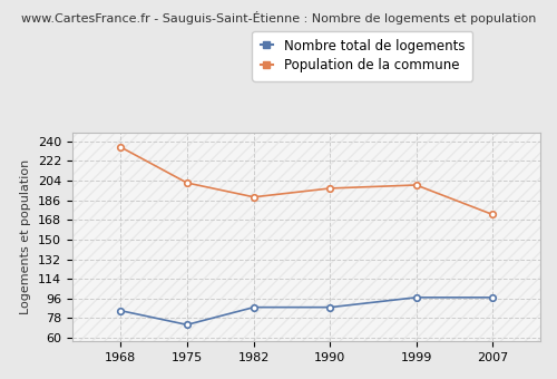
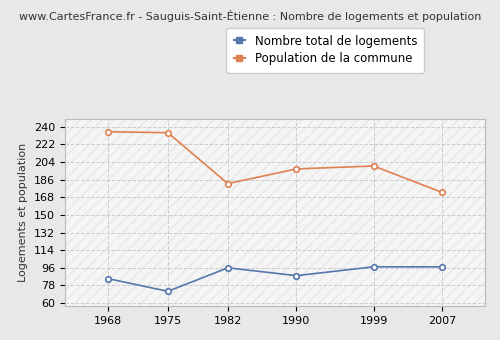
Population de la commune/1975: 202 -> 234
Nombre total de logements/1982: 88 -> 96
Population de la commune/1982: 189 -> 182
